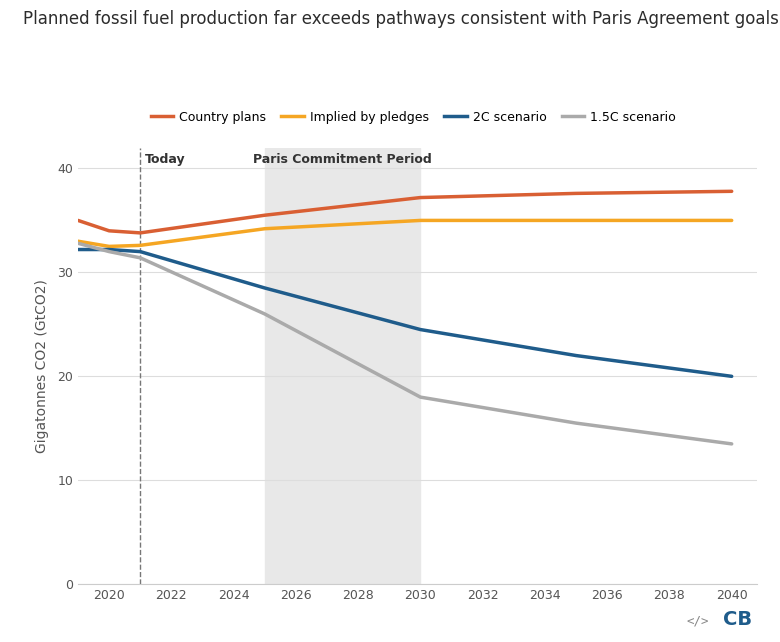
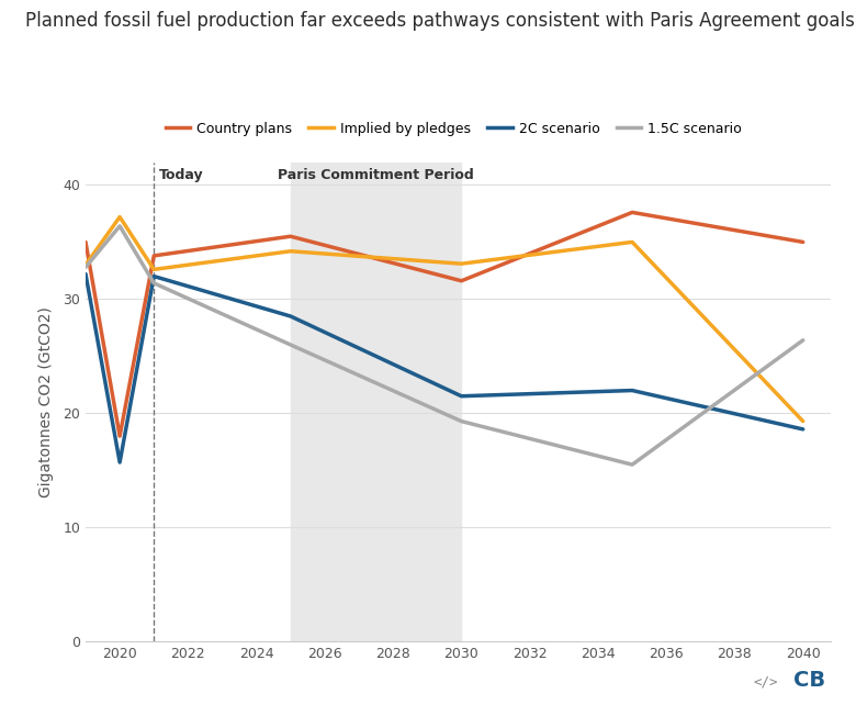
Country plans/2020: 34.0 -> 18.0
Implied by pledges/2020: 32.5 -> 37.2
2C scenario/2020: 32.2 -> 15.7
1.5C scenario/2020: 32.0 -> 36.4
Country plans/2030: 37.2 -> 31.6
Implied by pledges/2030: 35.0 -> 33.1
2C scenario/2030: 24.5 -> 21.5
1.5C scenario/2030: 18.0 -> 19.3
Country plans/2040: 37.8 -> 35.0
Implied by pledges/2040: 35.0 -> 19.3
2C scenario/2040: 20.0 -> 18.6
1.5C scenario/2040: 13.5 -> 26.4
